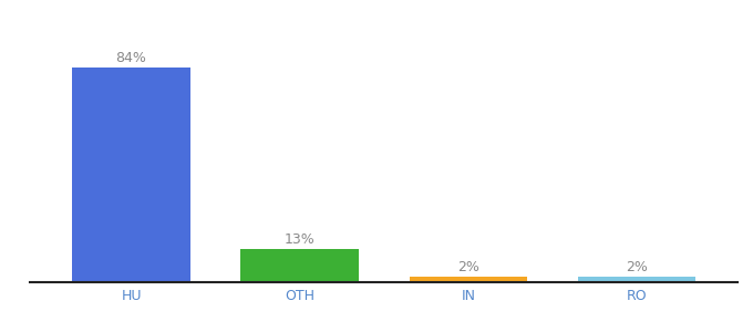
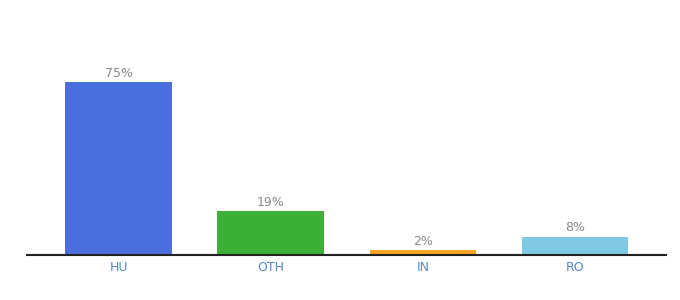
HU: 84% -> 75%
OTH: 13% -> 19%
RO: 2% -> 8%
